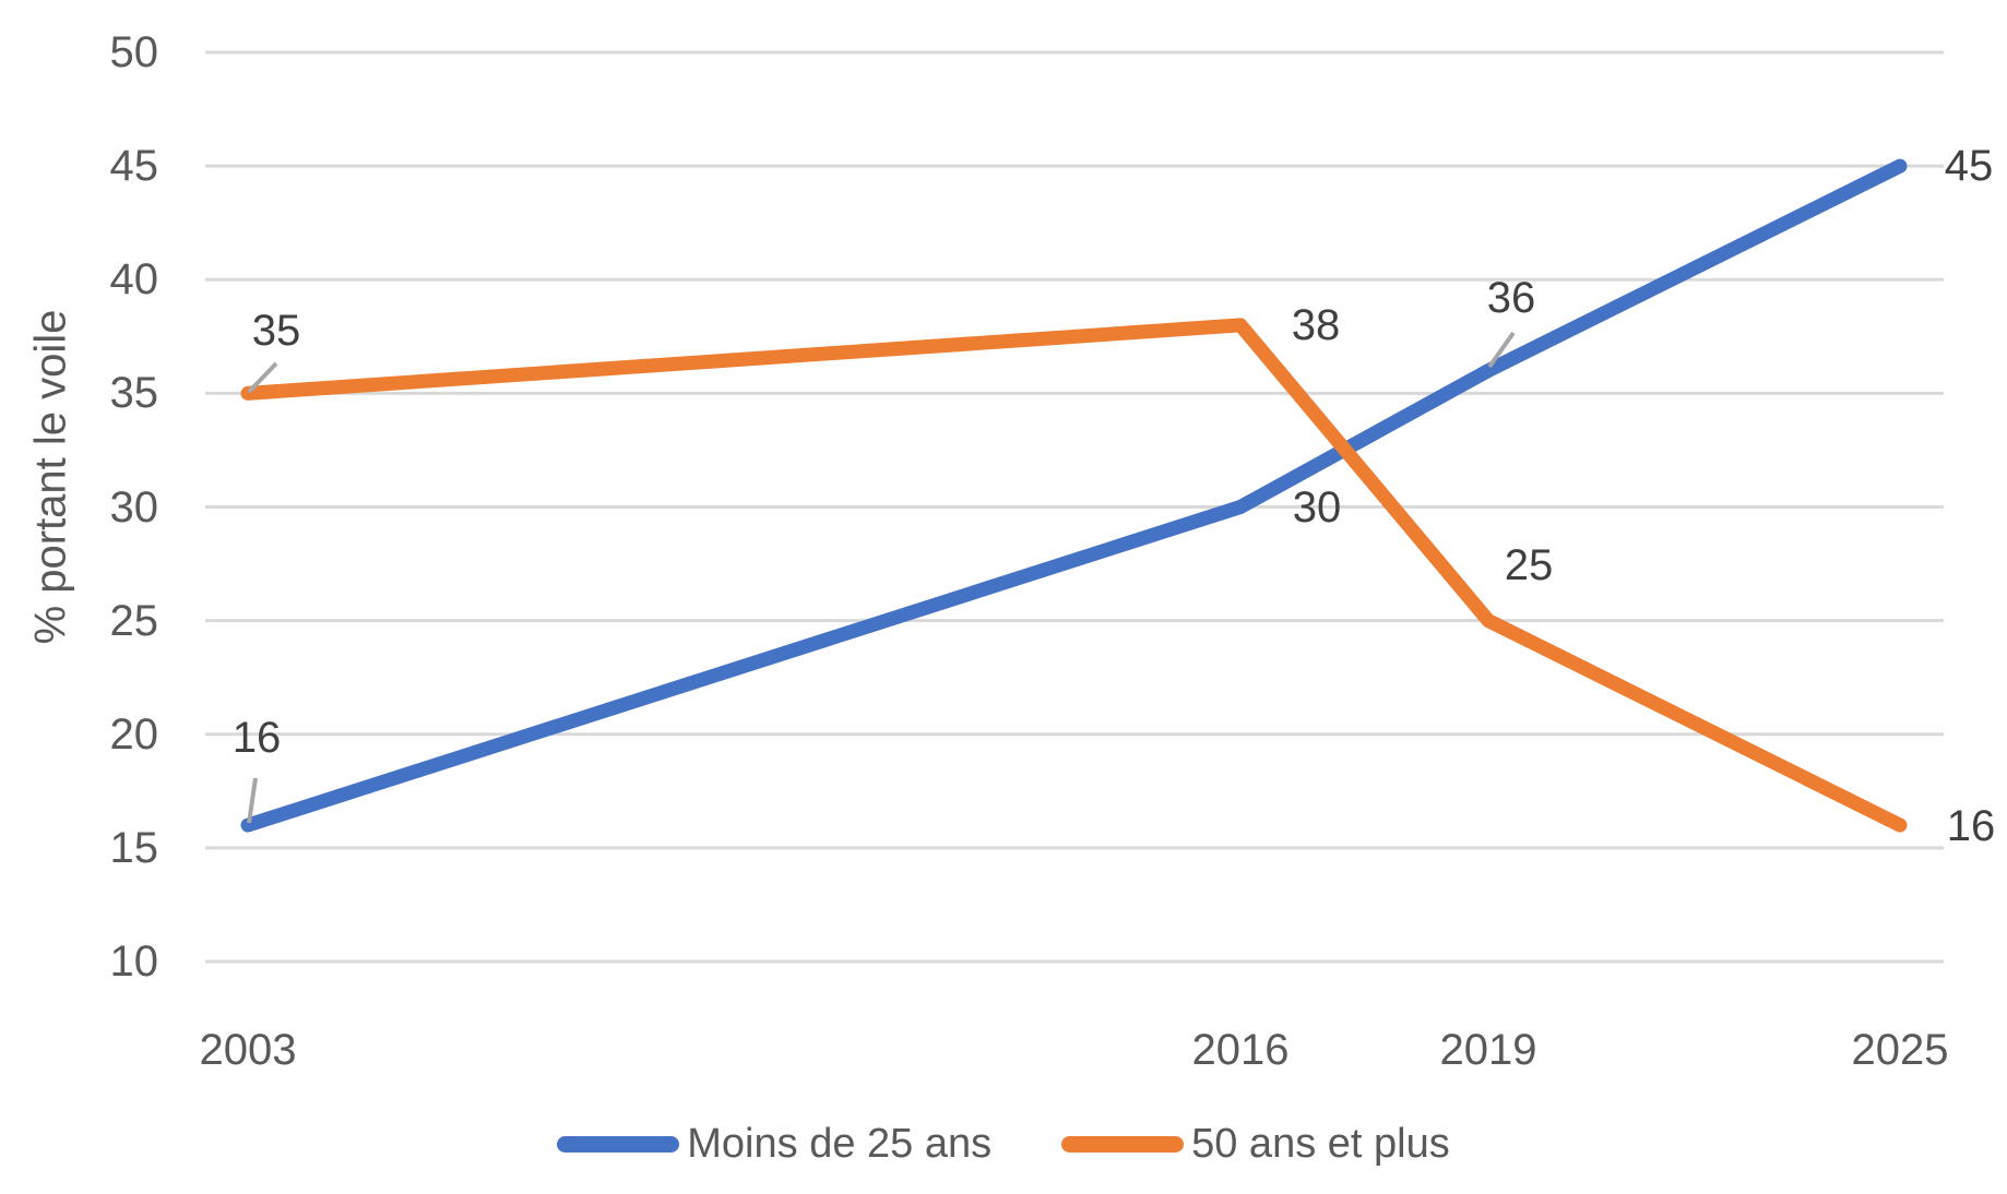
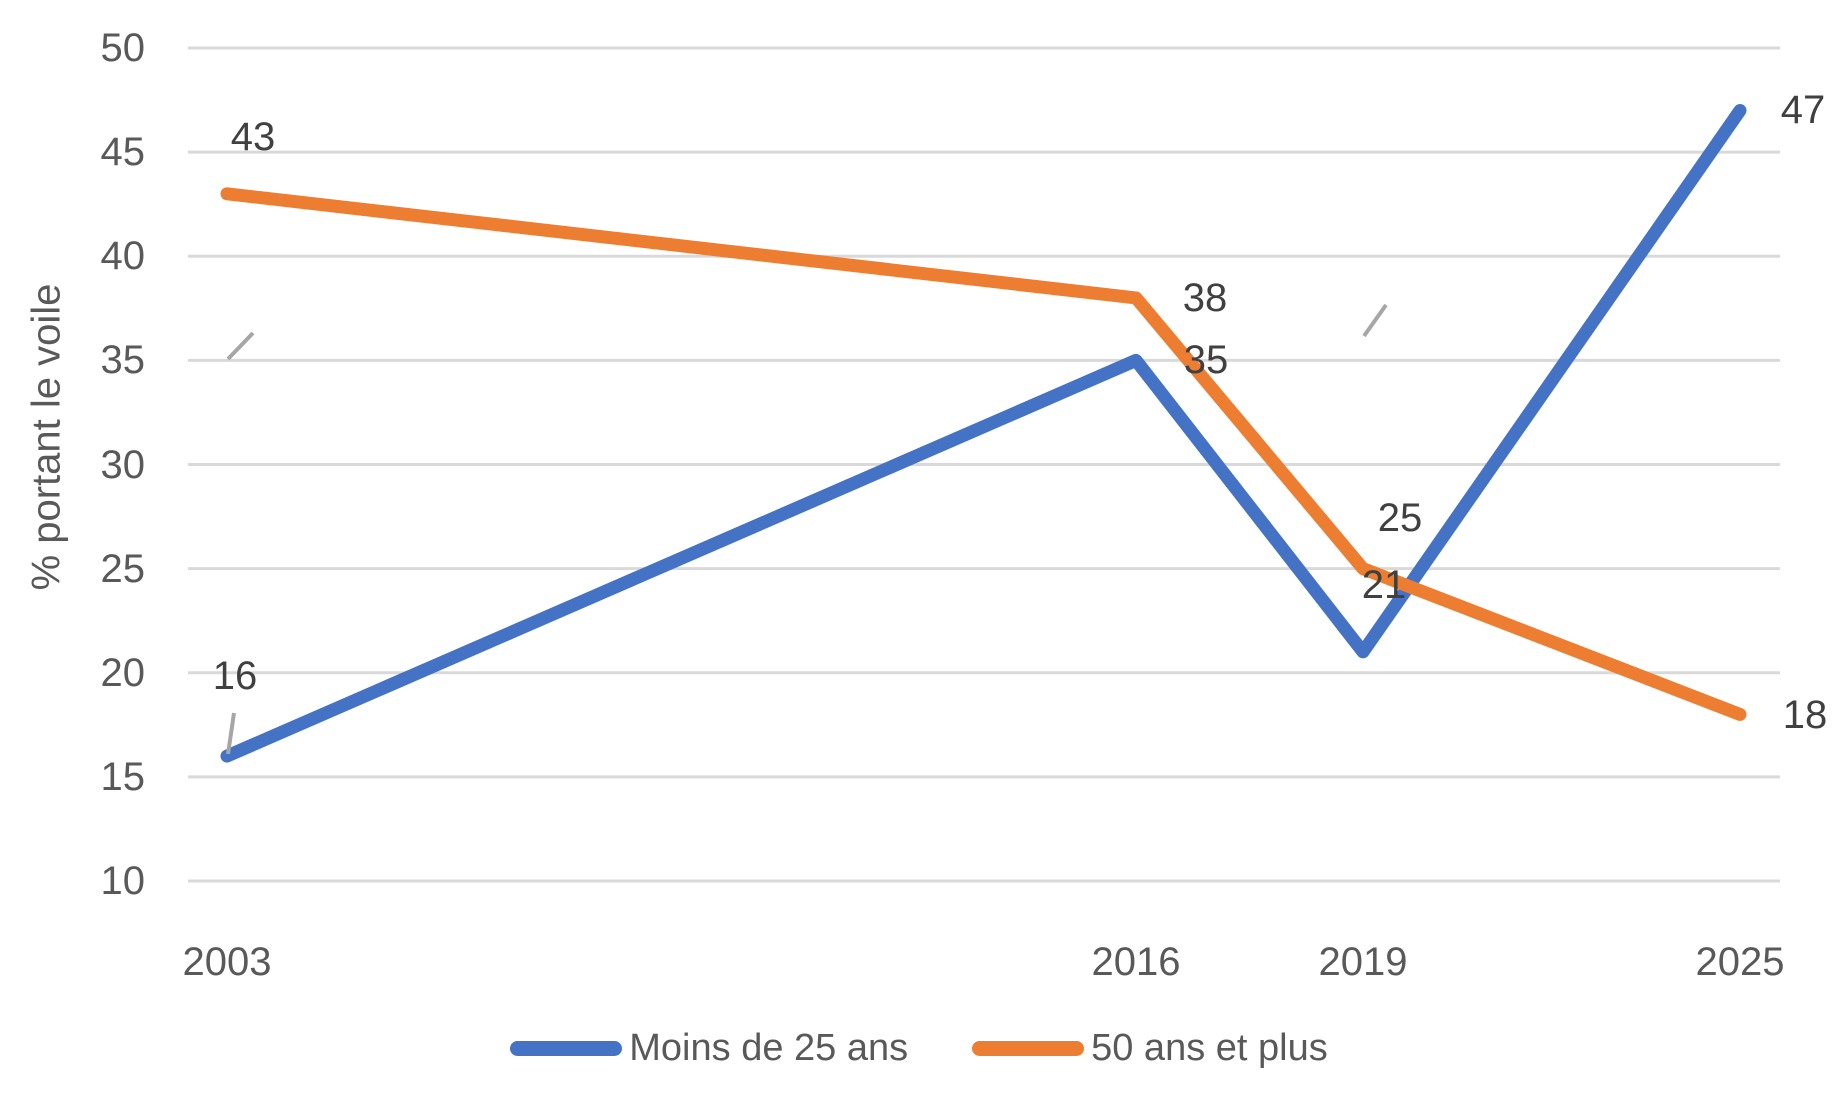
50 ans et plus/2003: 35 -> 43
Moins de 25 ans/2016: 30 -> 35
Moins de 25 ans/2019: 36 -> 21
Moins de 25 ans/2025: 45 -> 47
50 ans et plus/2025: 16 -> 18
